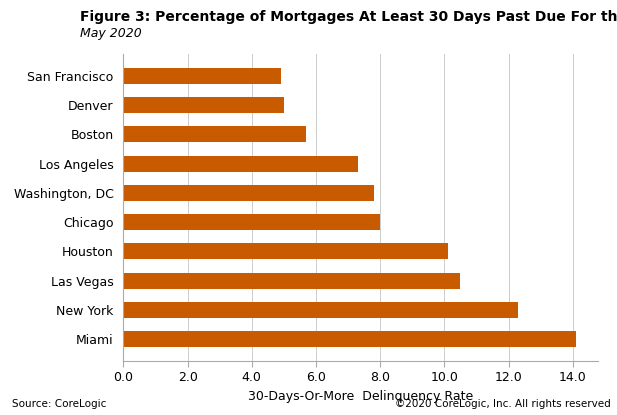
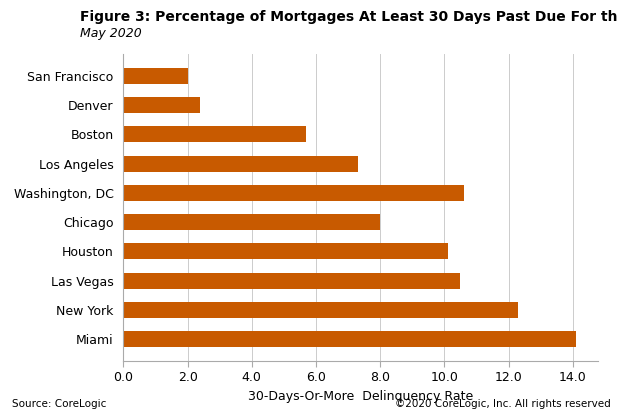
San Francisco: 4.9 -> 2.0
Denver: 5.0 -> 2.4
Washington, DC: 7.8 -> 10.6
